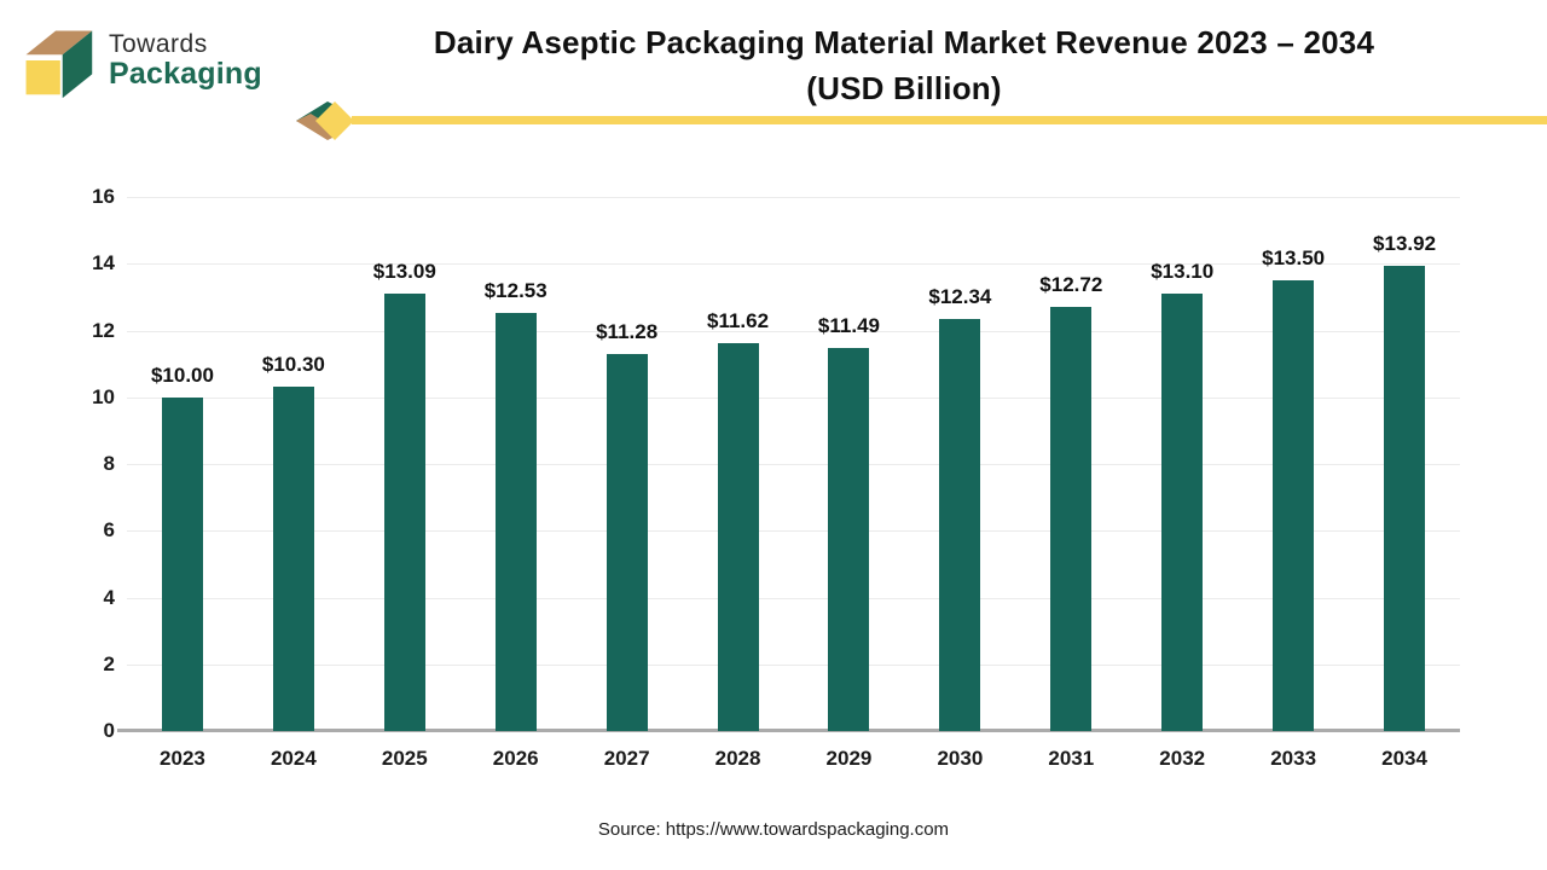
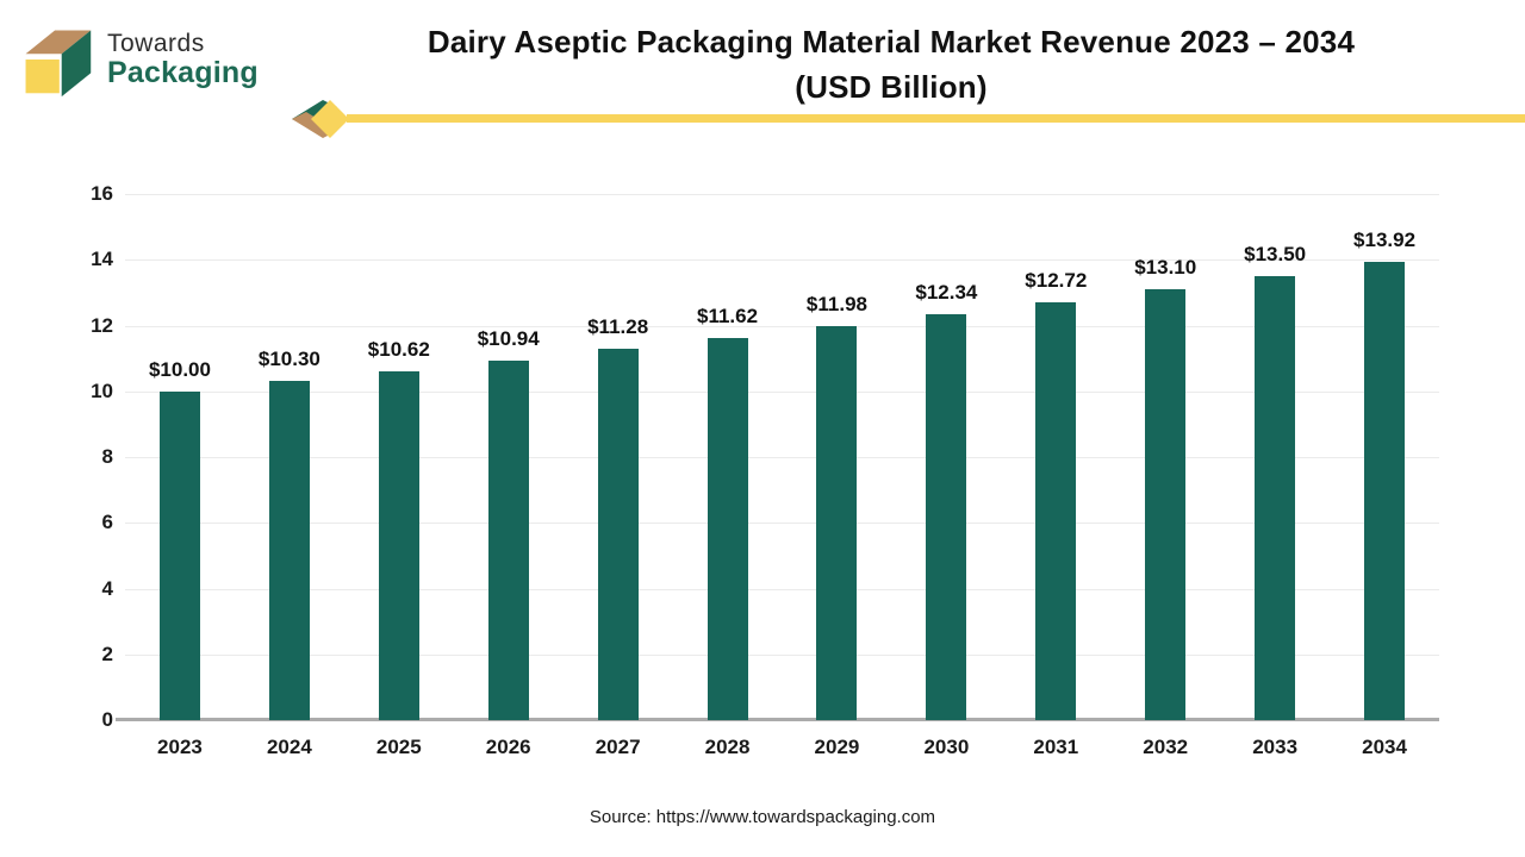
2025: $13.09 -> $10.62
2026: $12.53 -> $10.94
2029: $11.49 -> $11.98
